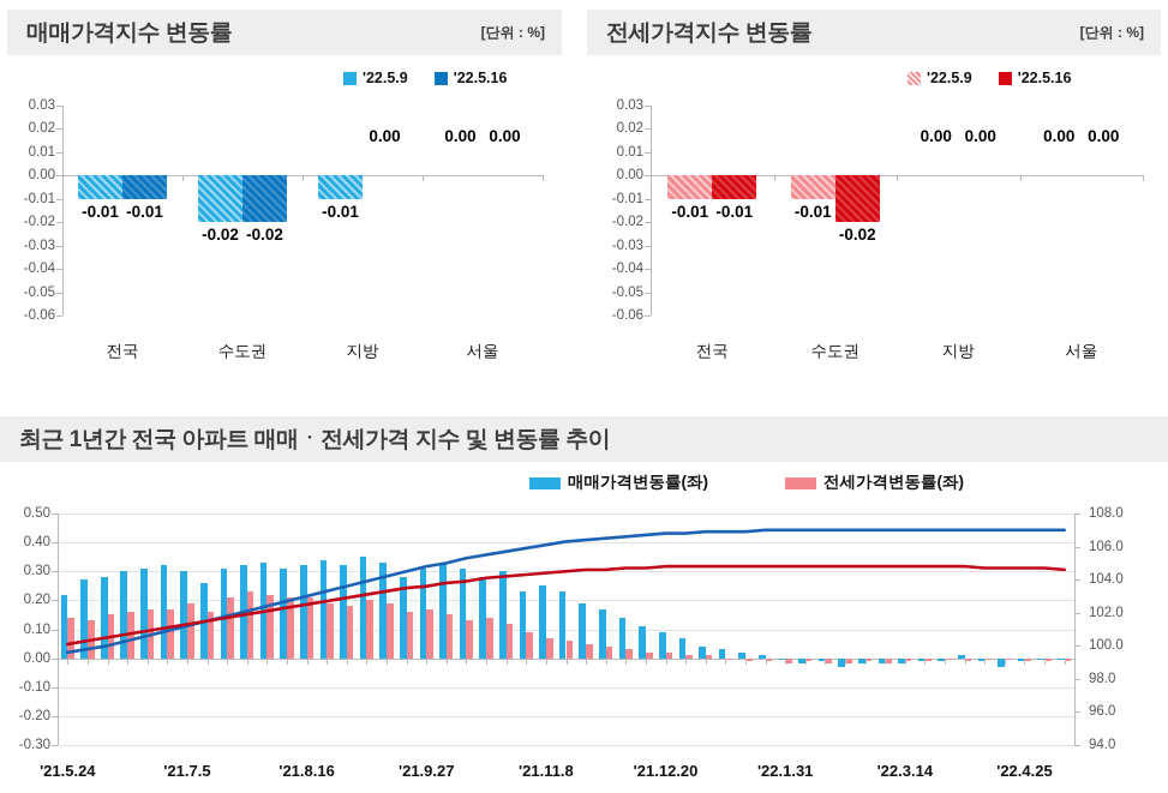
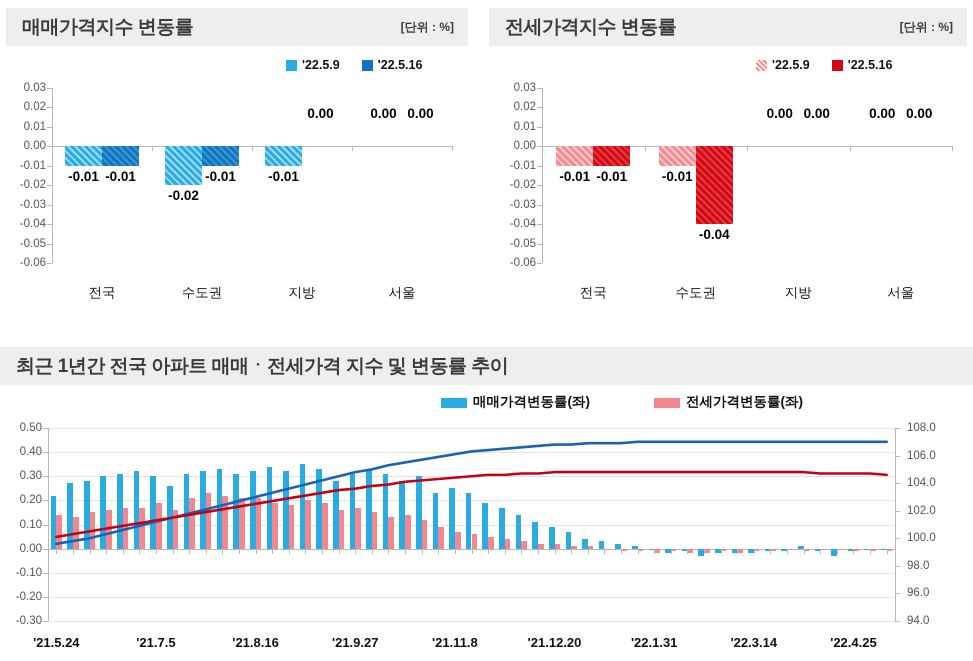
매매가격지수 변동률/'22.5.16/수도권: -0.02 -> -0.01
전세가격지수 변동률/'22.5.16/수도권: -0.02 -> -0.04
